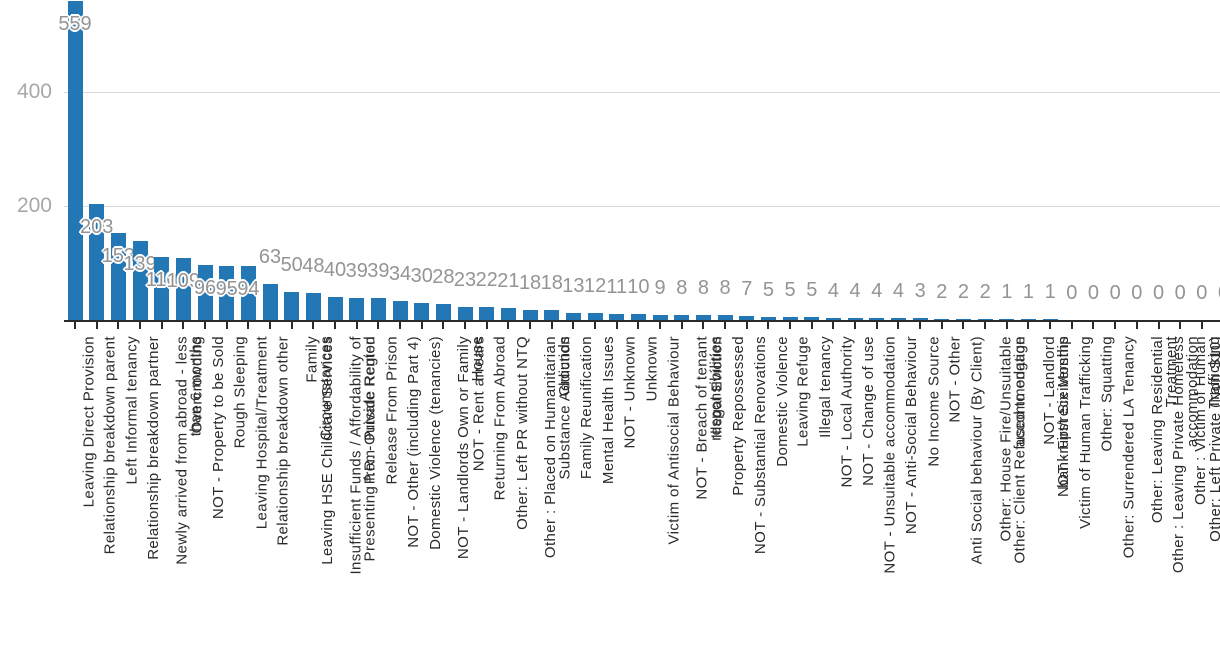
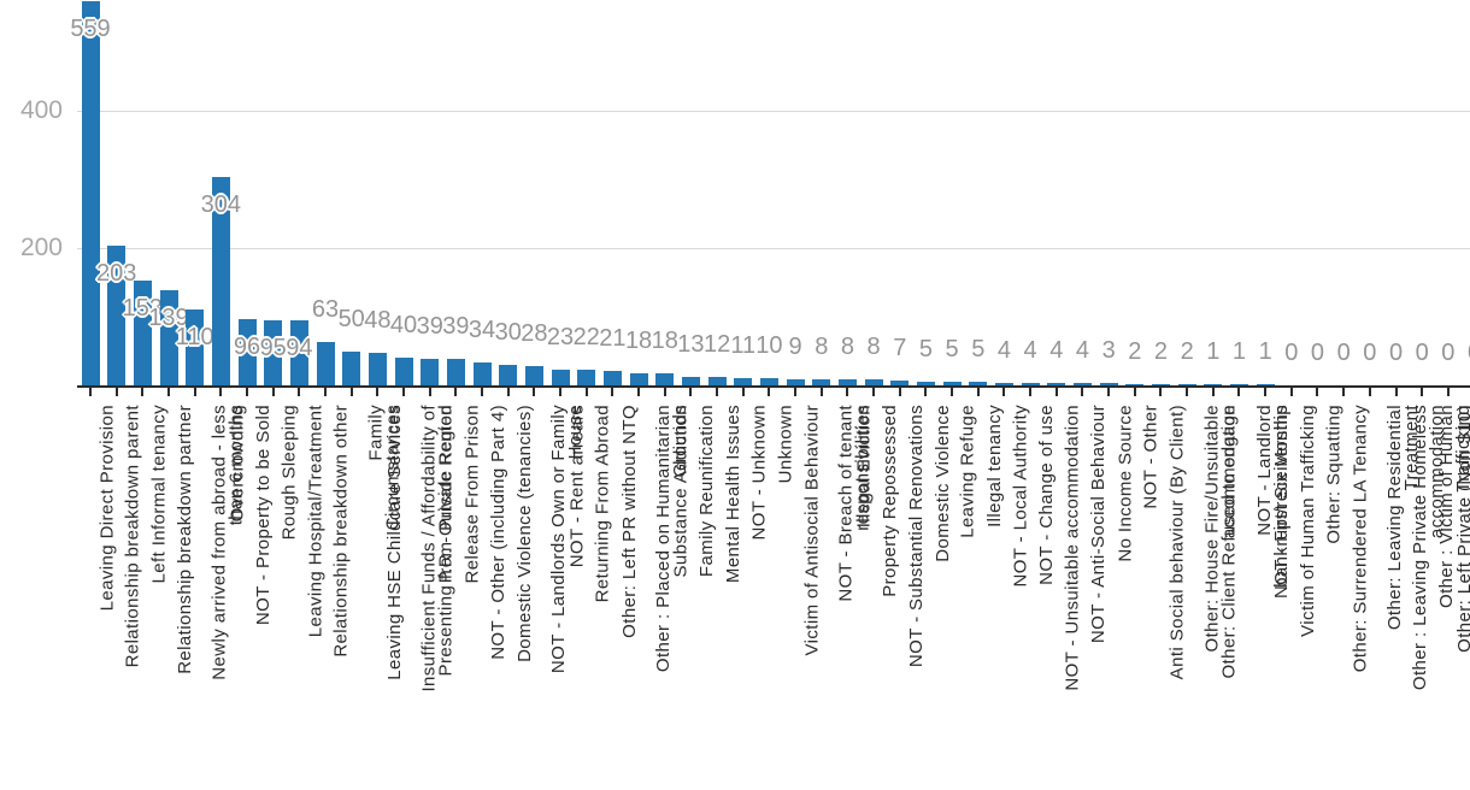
Overcrowding: 109 -> 304
